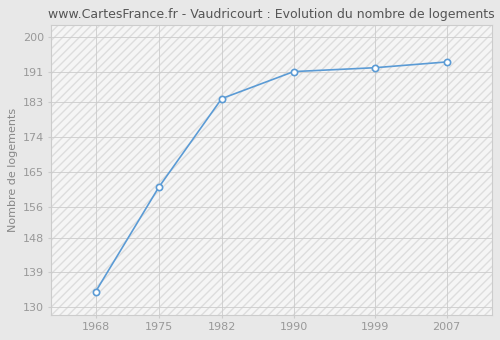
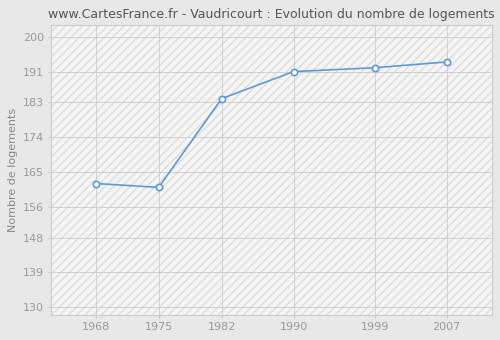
1968: 134.0 -> 162.0
